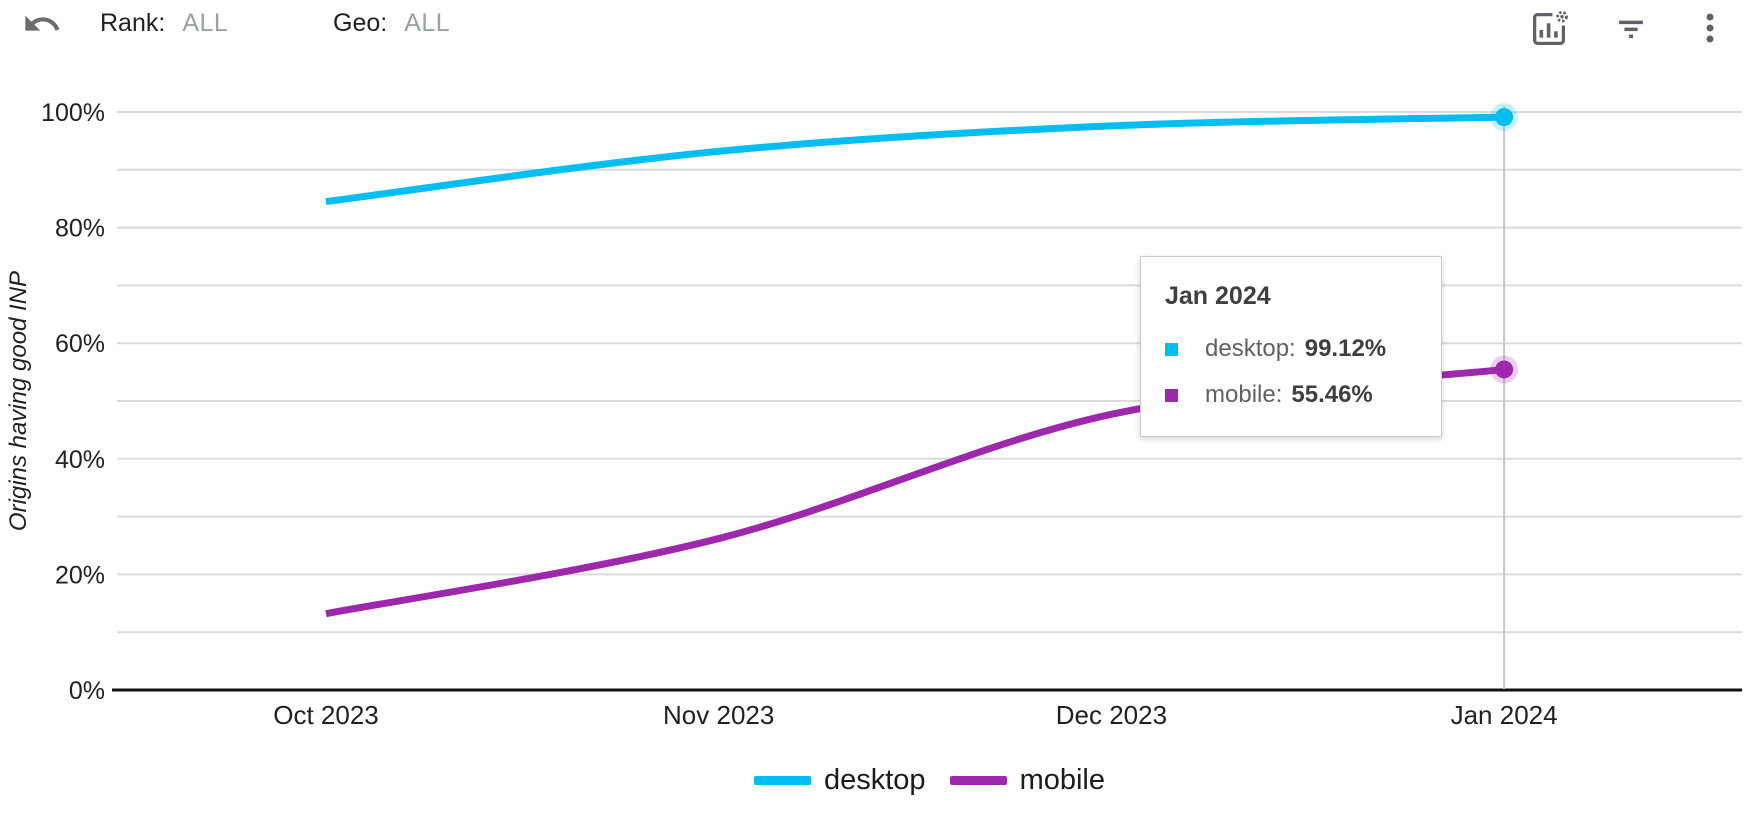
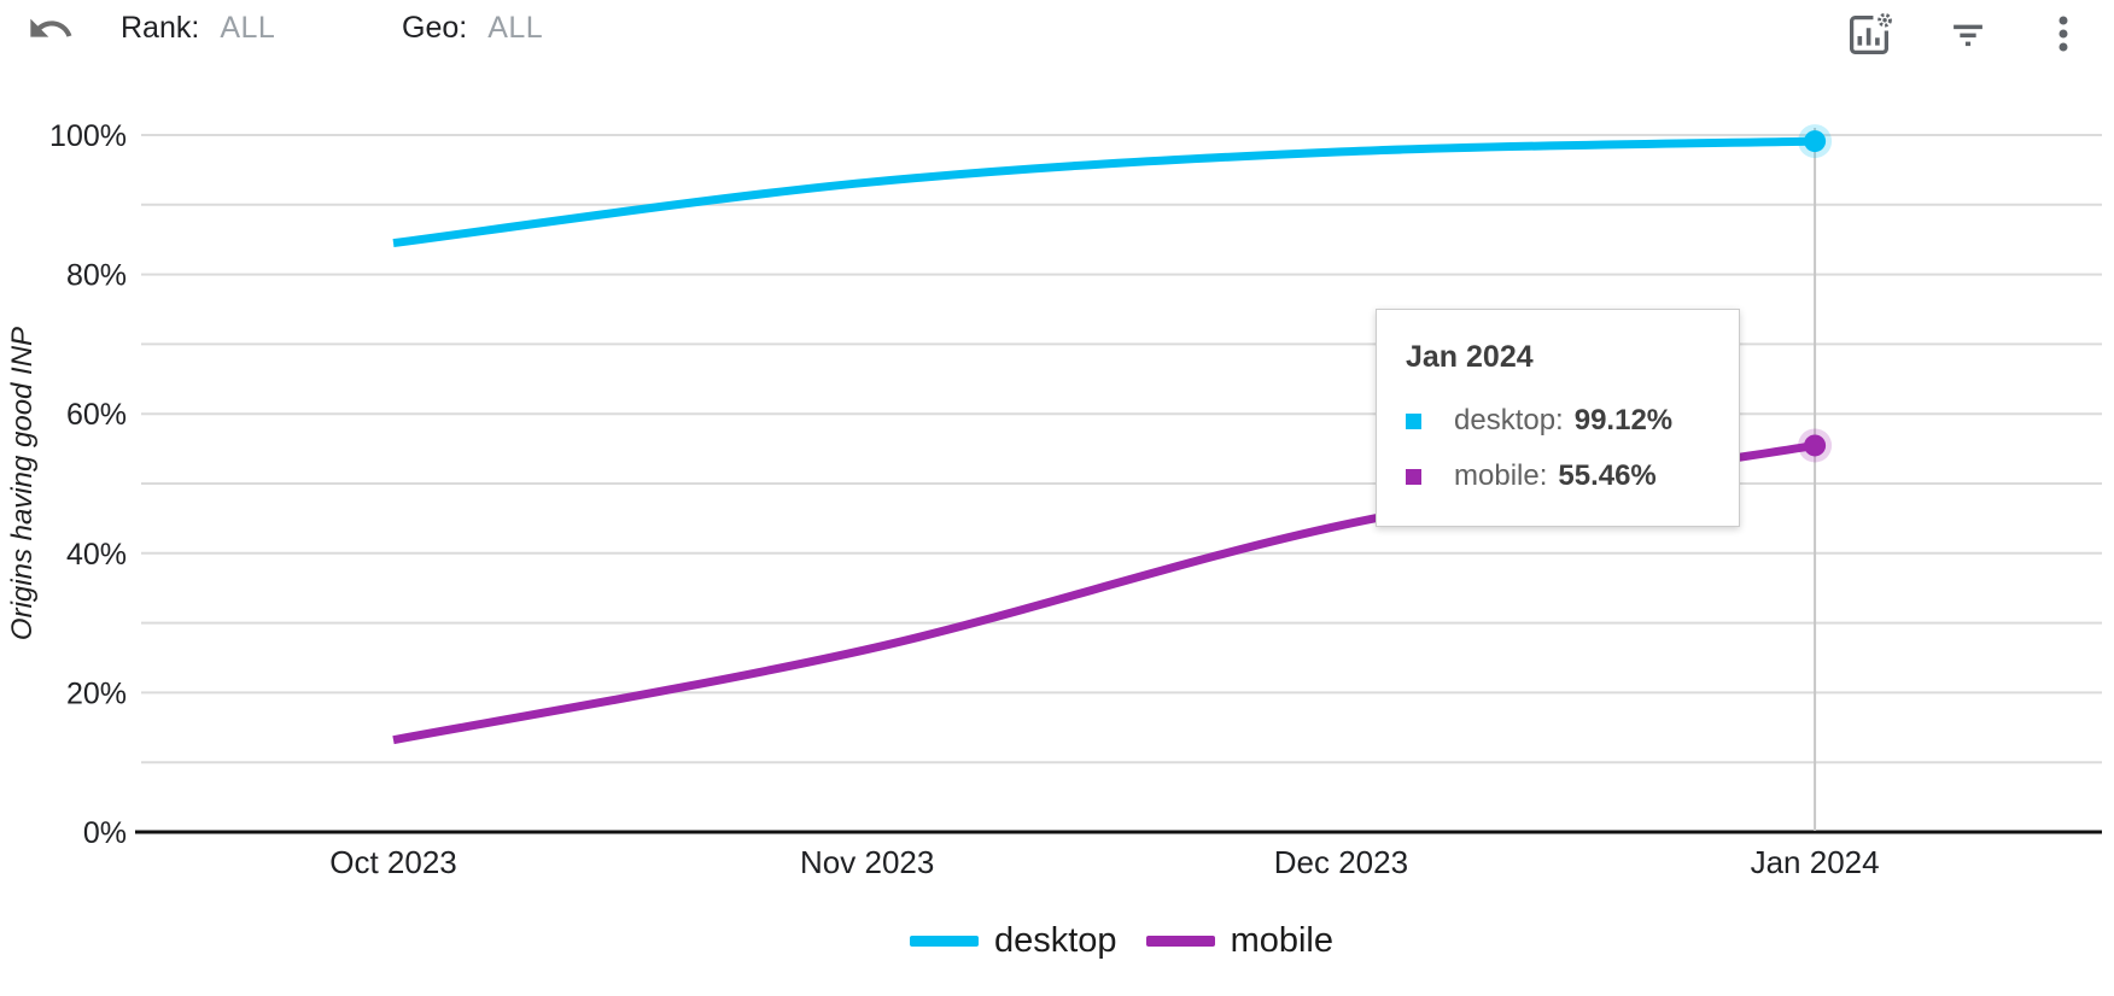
mobile/Dec 2023: 48% -> 44%
